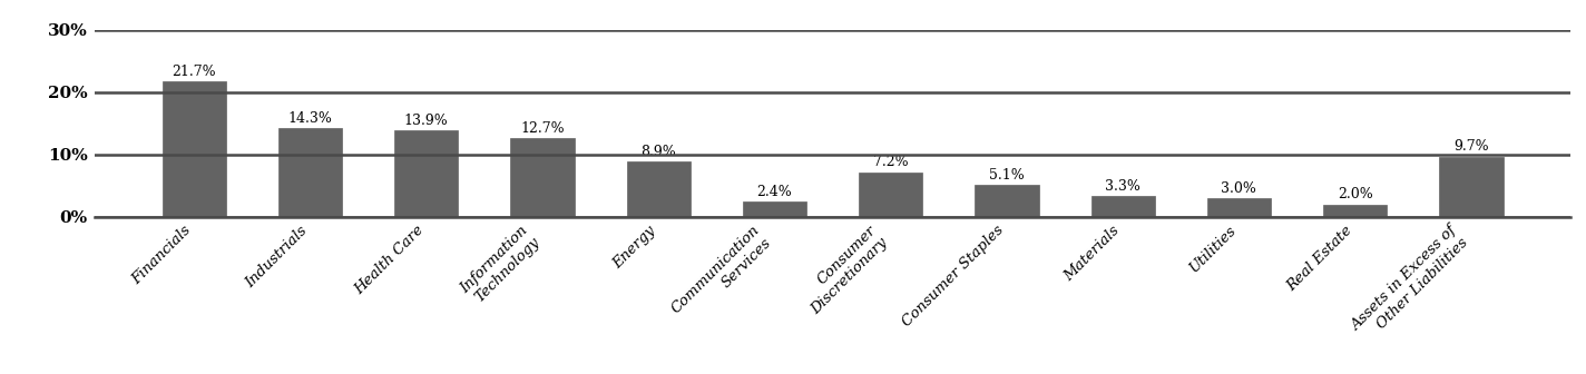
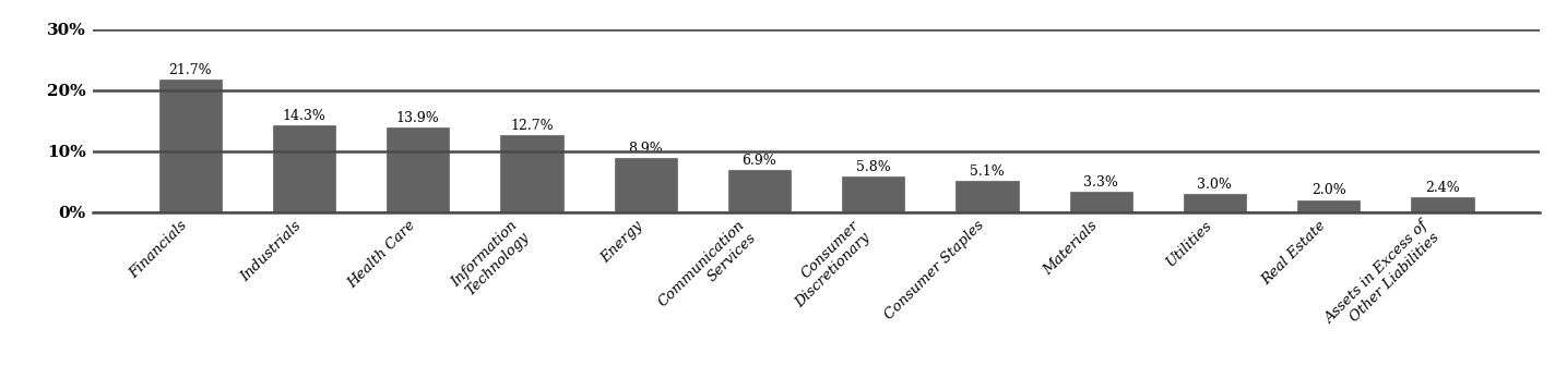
Communication Services: 2.4% -> 6.9%
Consumer Discretionary: 7.2% -> 5.8%
Assets in Excess of Other Liabilities: 9.7% -> 2.4%
